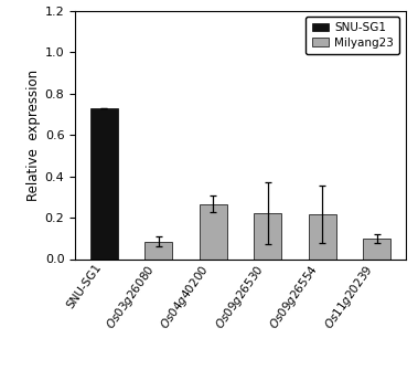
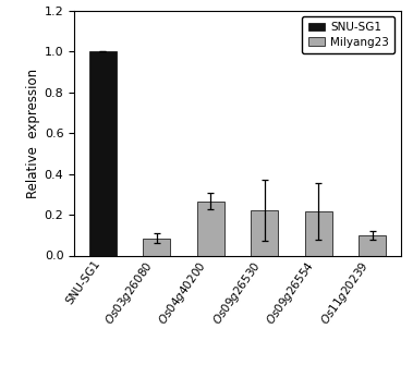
SNU-SG1: 0.73 -> 1.00
